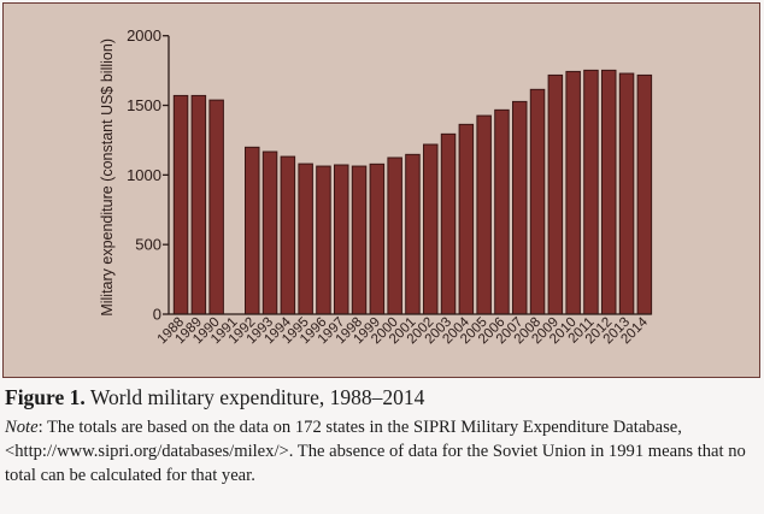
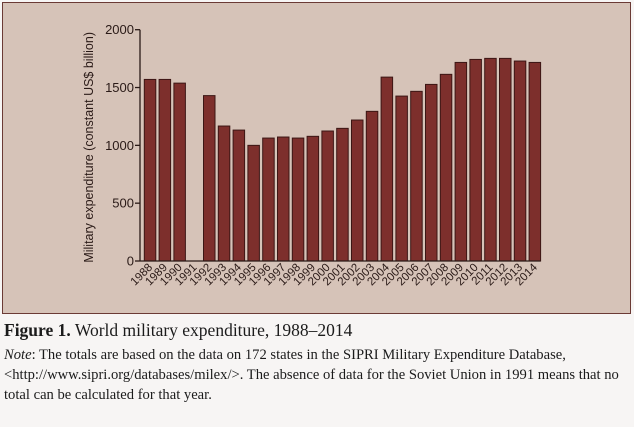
1992: 1200 -> 1430
1995: 1080 -> 1000
2004: 1360 -> 1590
